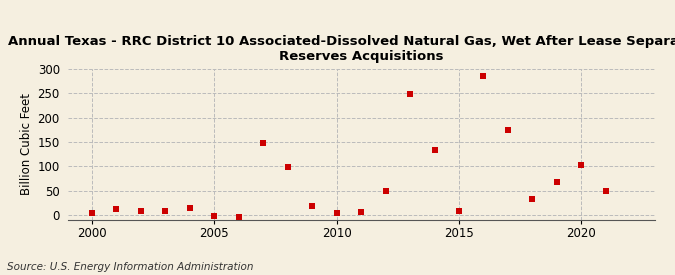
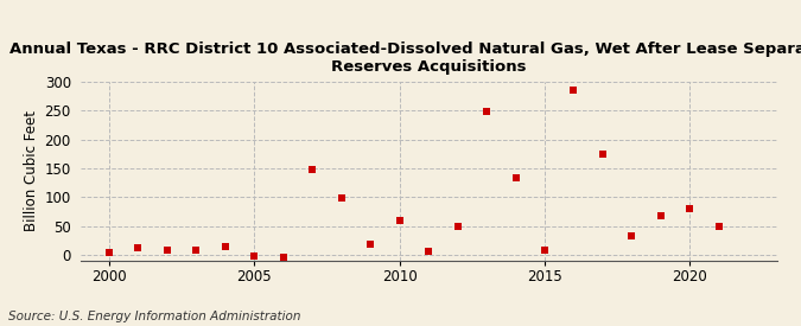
2010: 5 -> 60
2020: 102 -> 80
